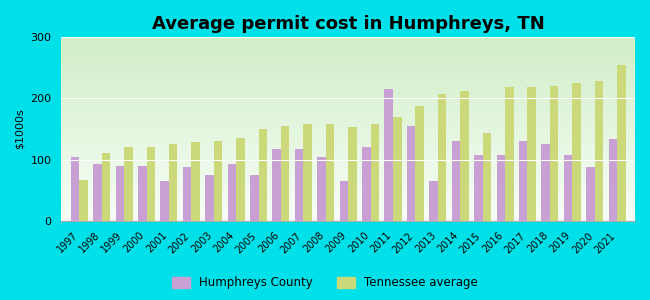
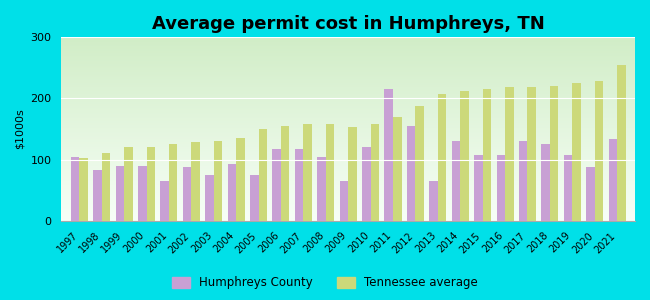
Tennessee average/1997: 66 -> 103
Humphreys County/1998: 92 -> 83
Tennessee average/2015: 144 -> 215
